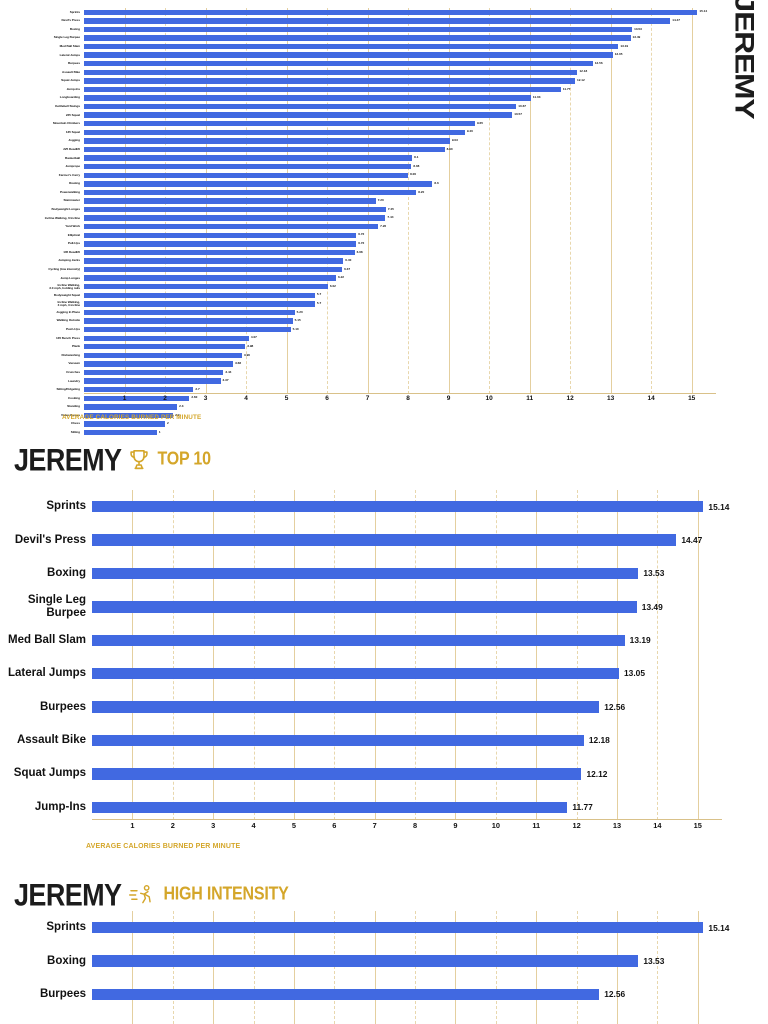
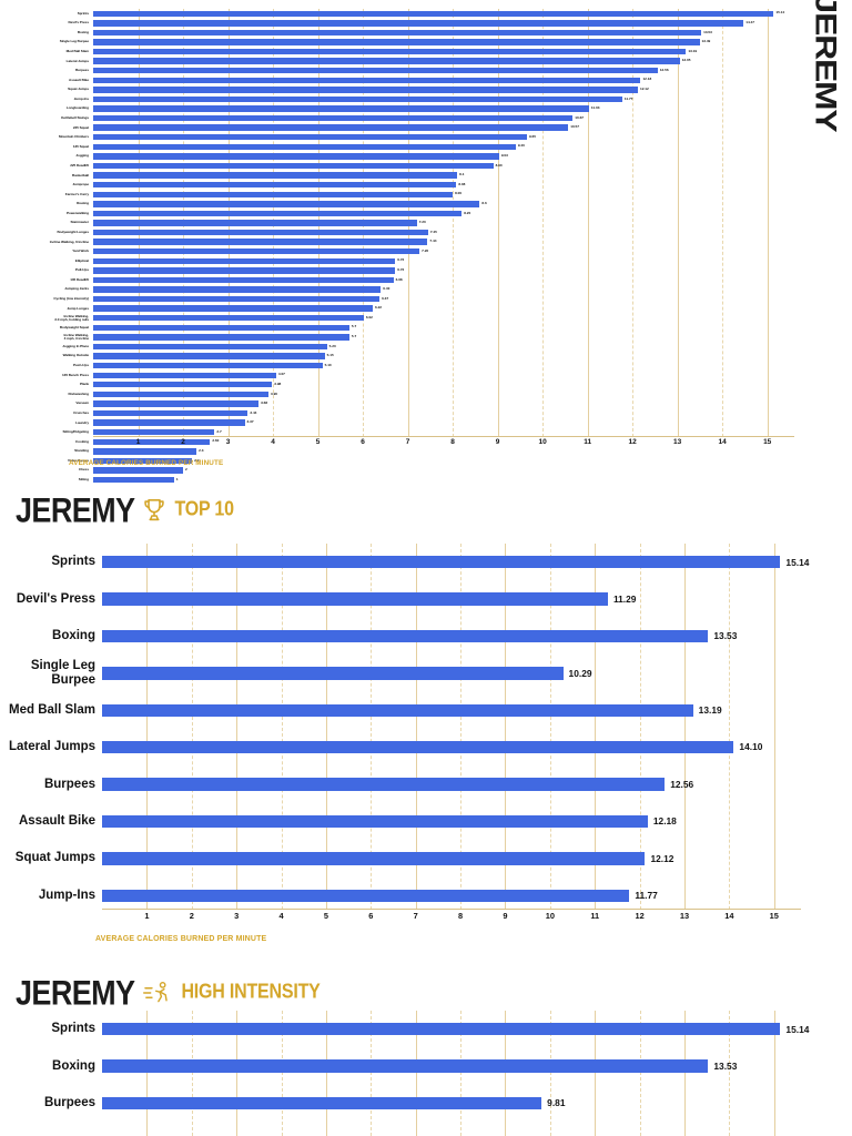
JEREMY TOP 10/Devil's Press: 14.47 -> 11.29
JEREMY TOP 10/Single Leg Burpee: 13.49 -> 10.29
JEREMY TOP 10/Lateral Jumps: 13.05 -> 14.10
JEREMY HIGH INTENSITY/Burpees: 12.56 -> 9.81
